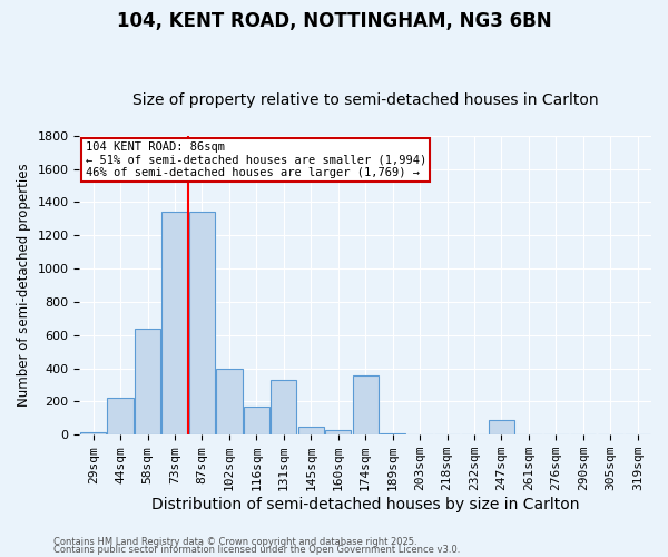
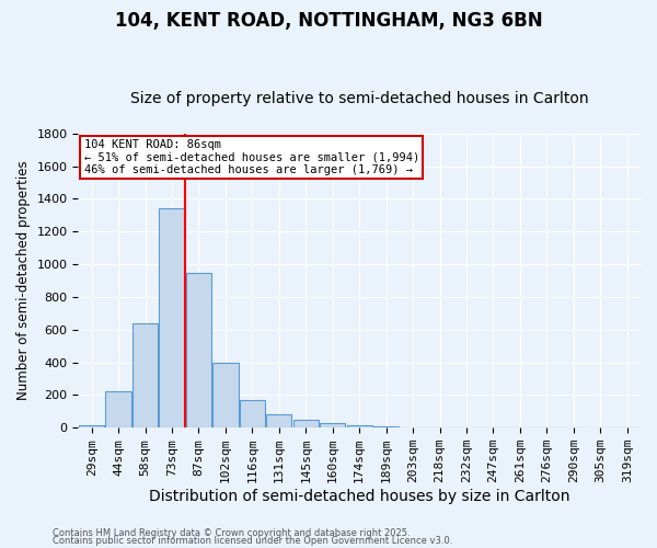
87sqm: 1340 -> 950
131sqm: 330 -> 80
174sqm: 360 -> 20
247sqm: 90 -> 0
